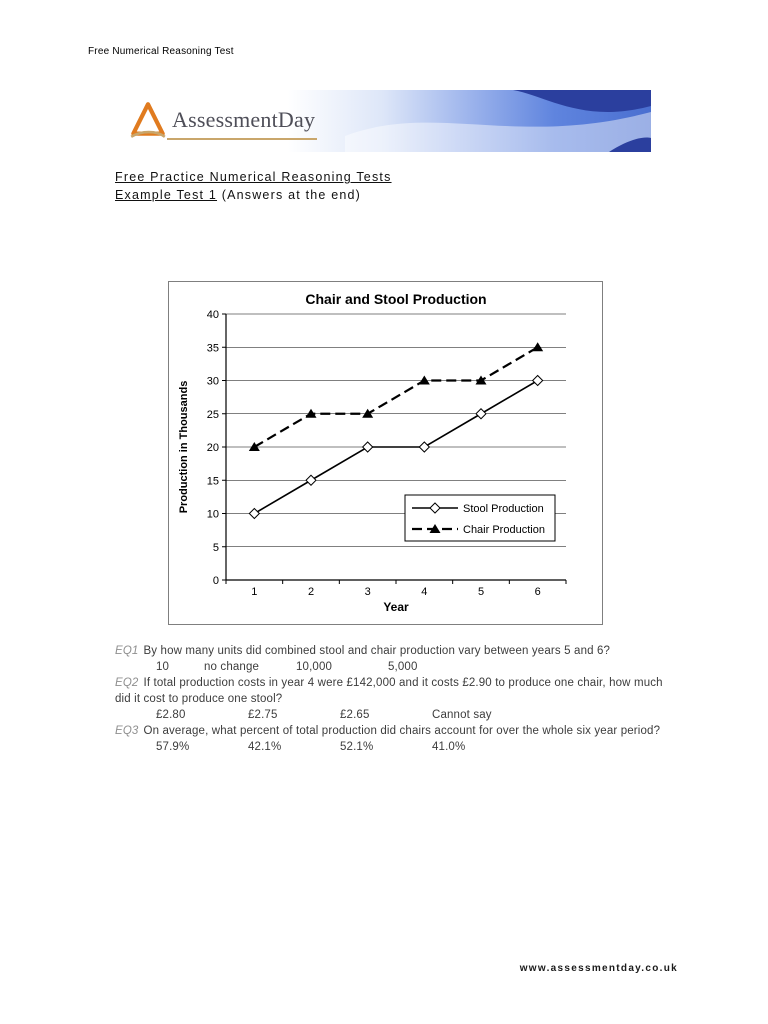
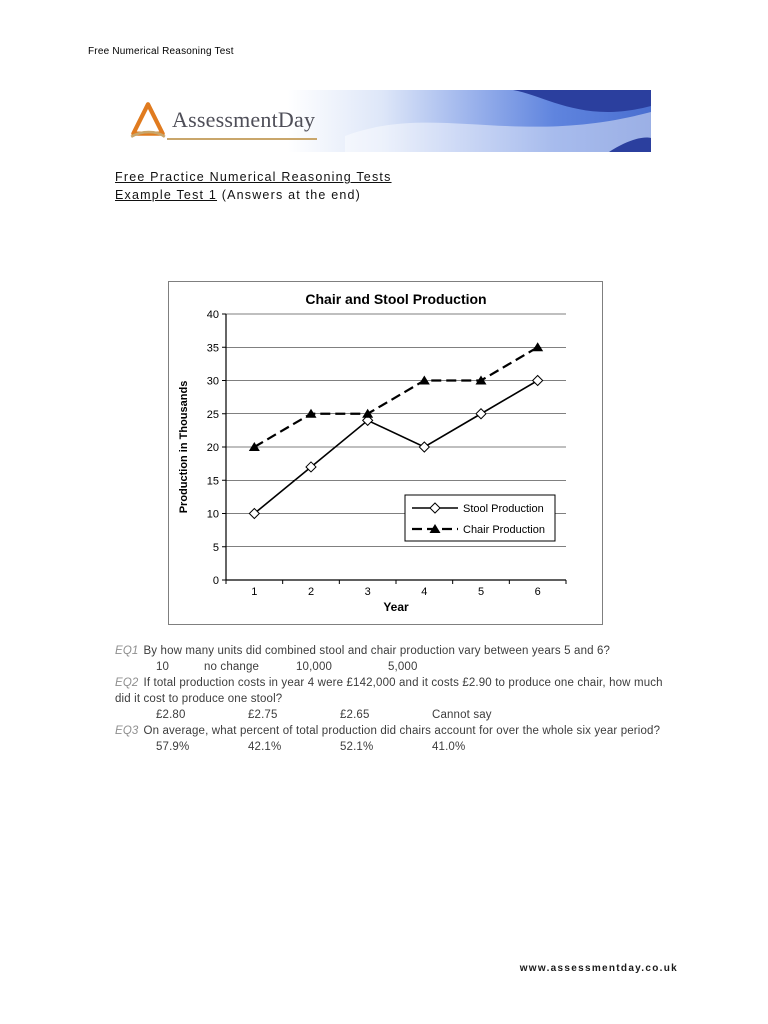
Stool Production/2: 15 -> 17
Stool Production/3: 20 -> 24
